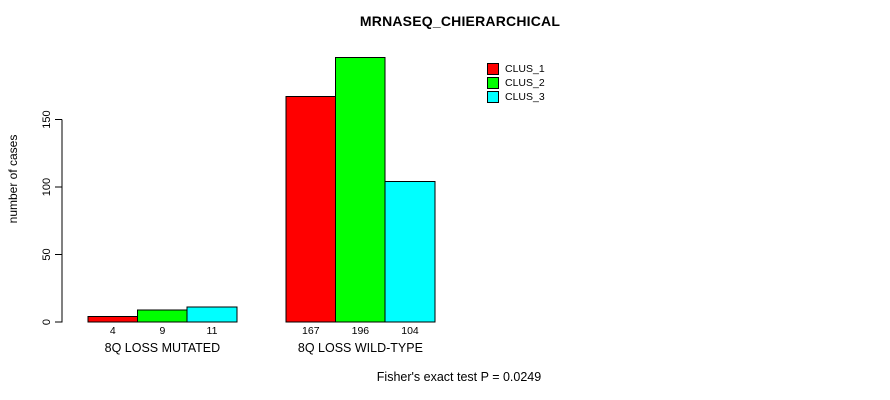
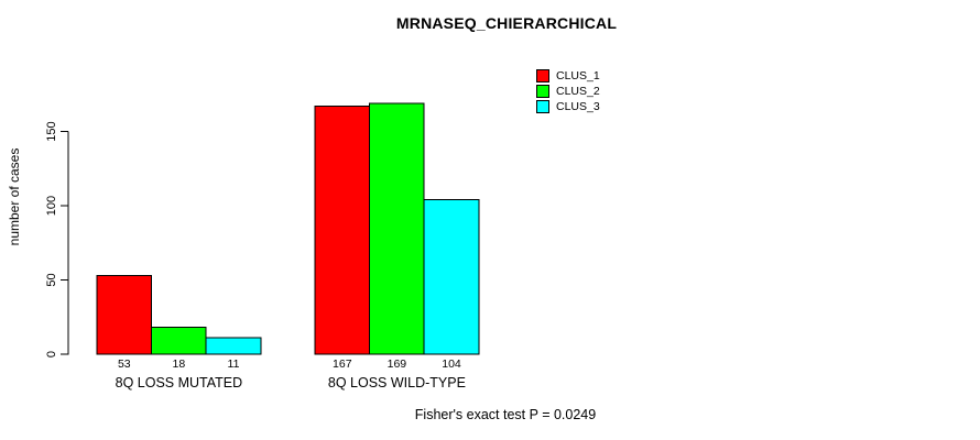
CLUS_1/8Q LOSS MUTATED: 4 -> 53
CLUS_2/8Q LOSS MUTATED: 9 -> 18
CLUS_2/8Q LOSS WILD-TYPE: 196 -> 169
